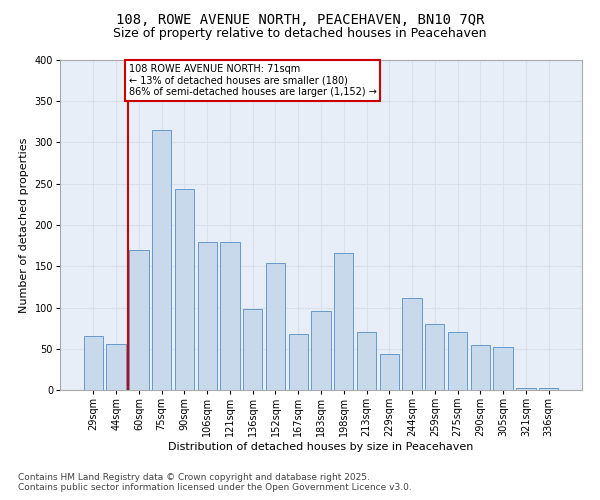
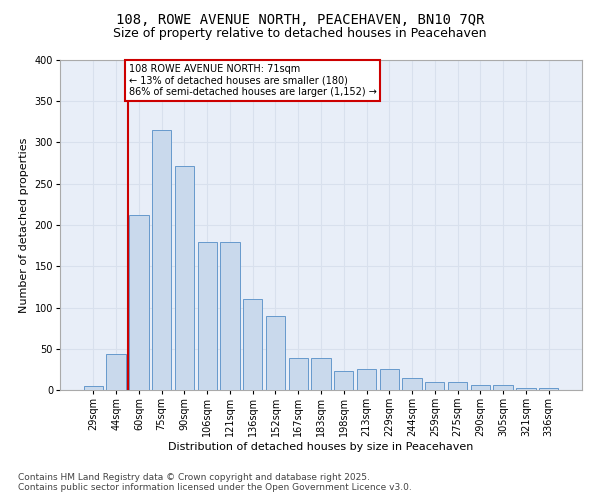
29sqm: 66 -> 5
44sqm: 56 -> 44
60sqm: 170 -> 212
90sqm: 244 -> 272
136sqm: 98 -> 110
152sqm: 154 -> 90
167sqm: 68 -> 39
183sqm: 96 -> 39
198sqm: 166 -> 23
213sqm: 70 -> 25
229sqm: 44 -> 25
244sqm: 112 -> 14
259sqm: 80 -> 10
275sqm: 70 -> 10
290sqm: 54 -> 6
305sqm: 52 -> 6
